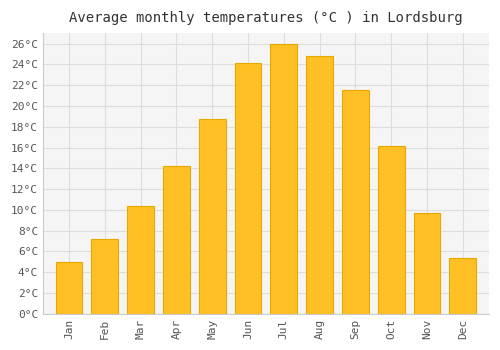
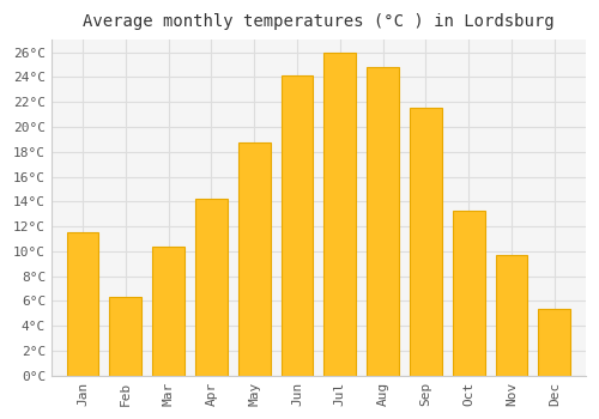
Jan: 5.0°C -> 11.5°C
Feb: 7.2°C -> 6.3°C
Oct: 16.1°C -> 13.3°C
